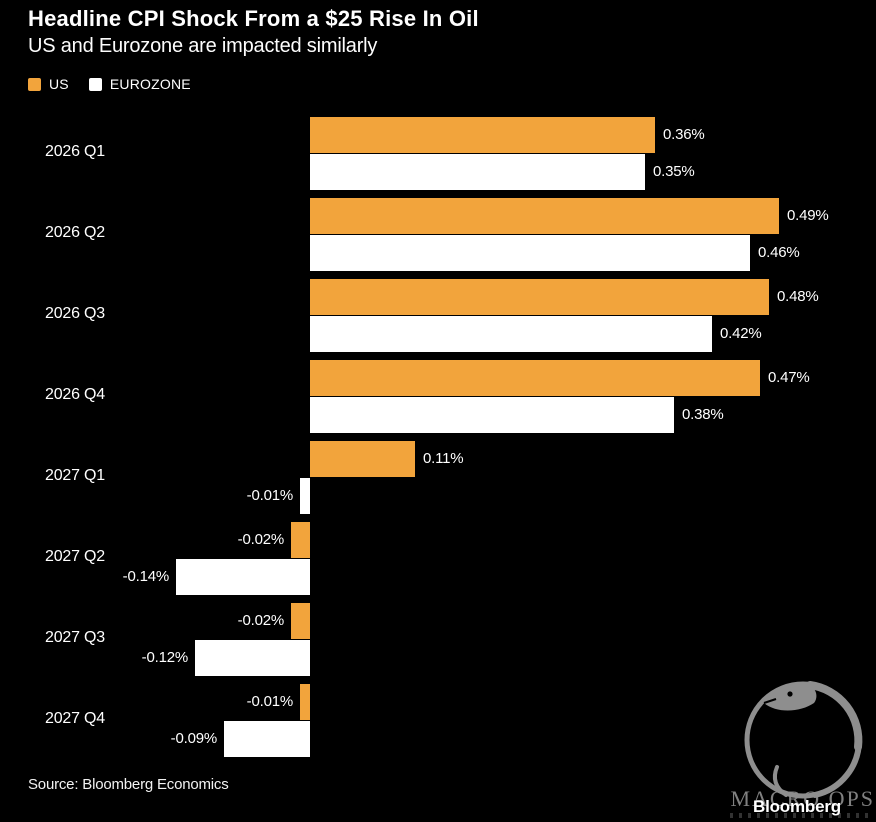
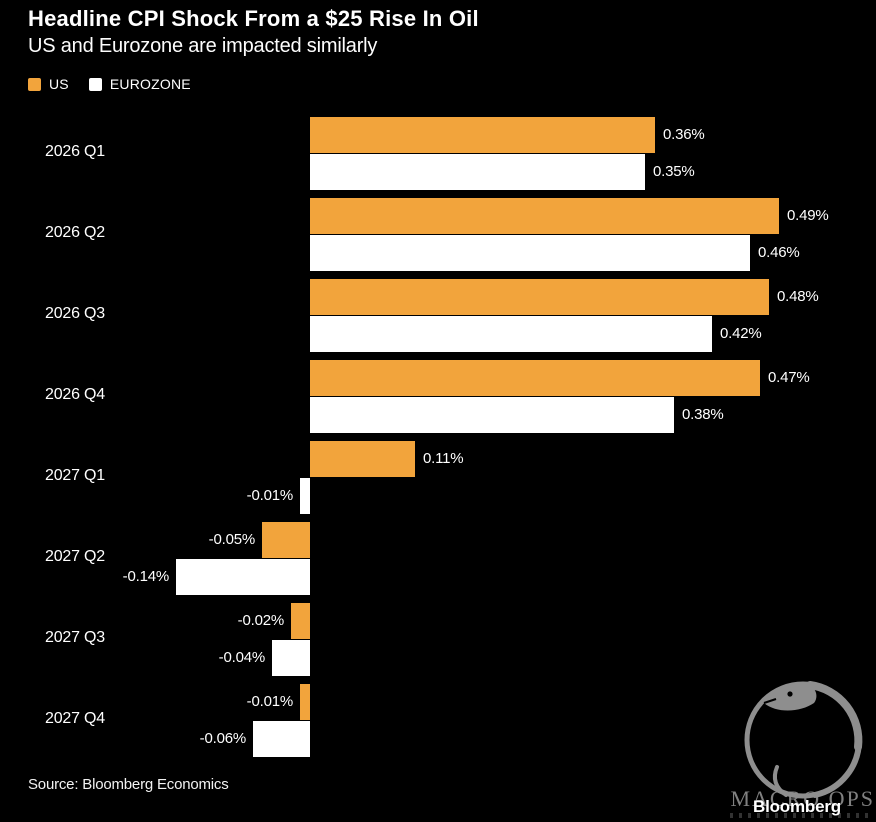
US/2027 Q2: -0.02% -> -0.05%
EUROZONE/2027 Q3: -0.12% -> -0.04%
EUROZONE/2027 Q4: -0.09% -> -0.06%
